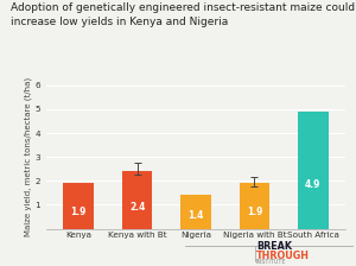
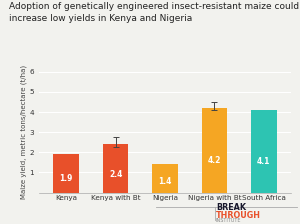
Nigeria with Bt: 1.9 -> 4.2
South Africa: 4.9 -> 4.1
